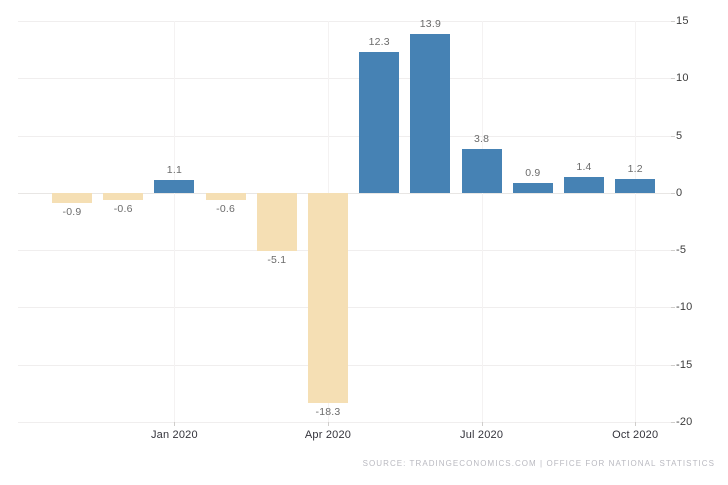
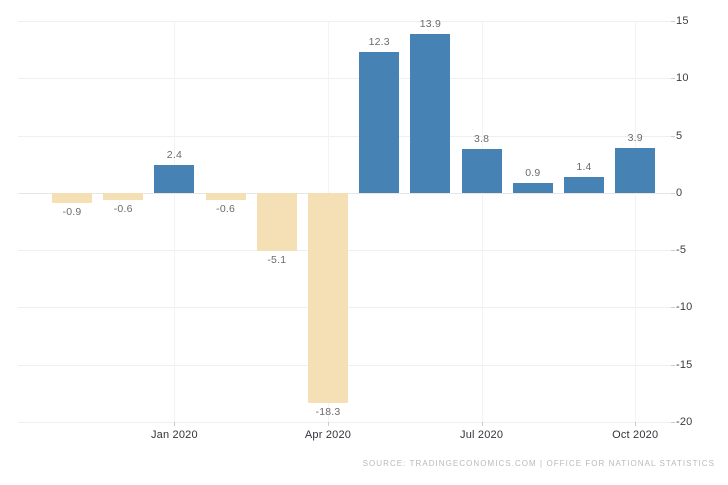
Jan 2020: 1.1 -> 2.4
Oct 2020: 1.2 -> 3.9
